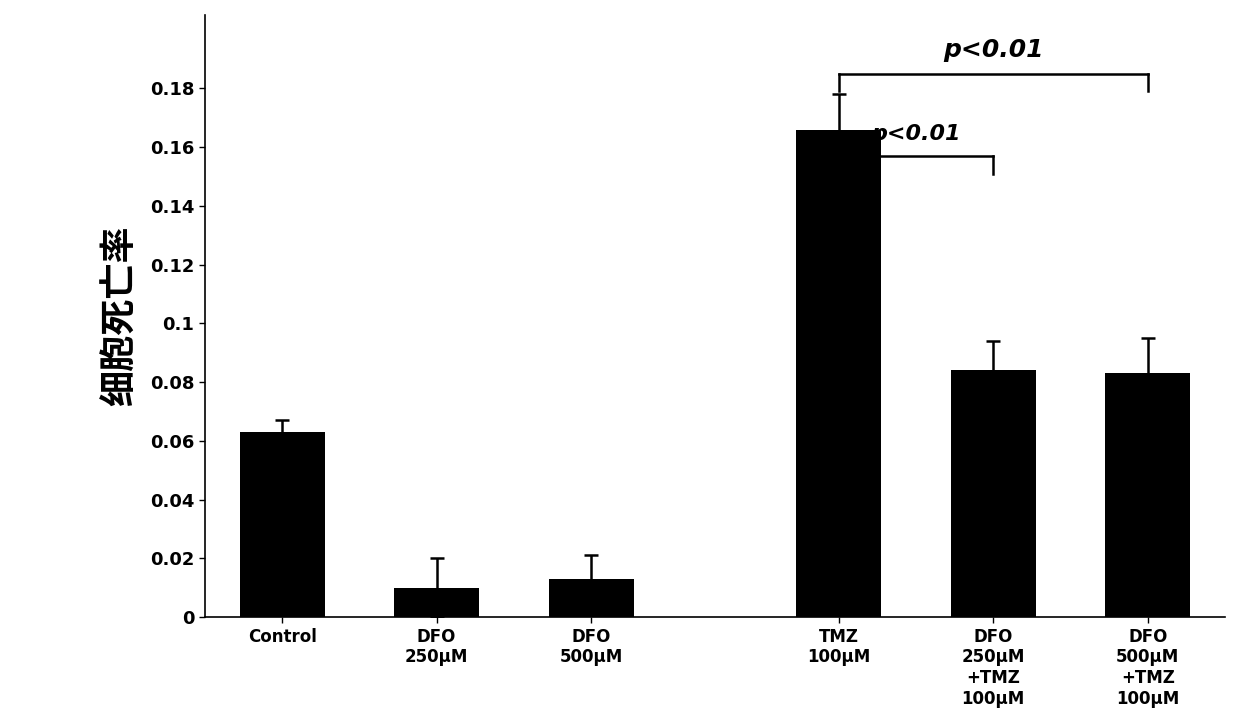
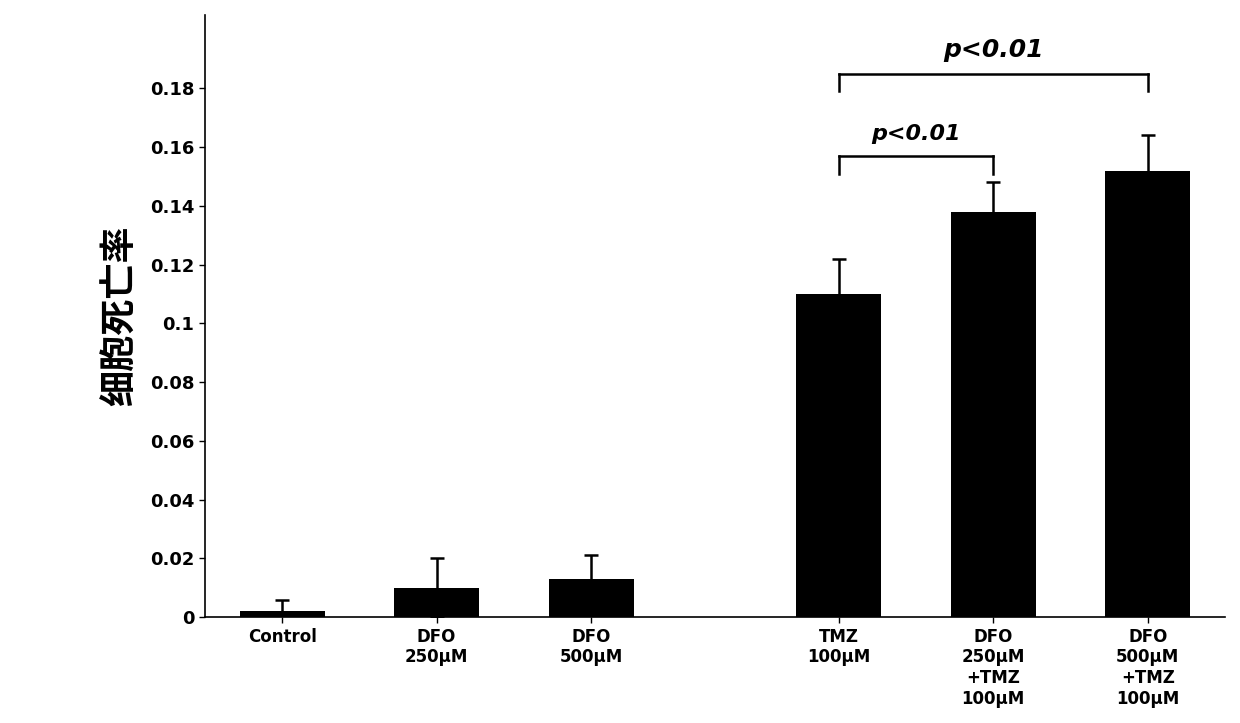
Control: 0.063 -> 0.002
TMZ 100μM: 0.166 -> 0.110
DFO 250μM +TMZ 100μM: 0.084 -> 0.138
DFO 500μM +TMZ 100μM: 0.083 -> 0.152
